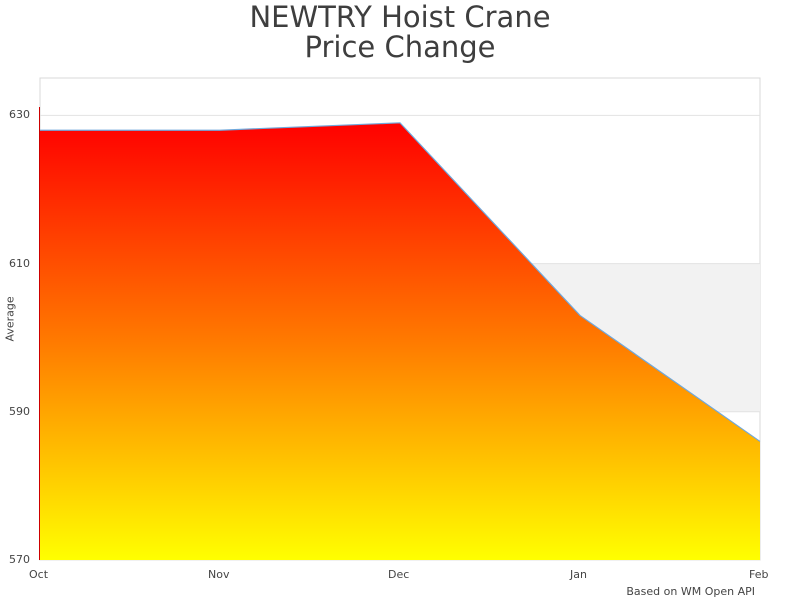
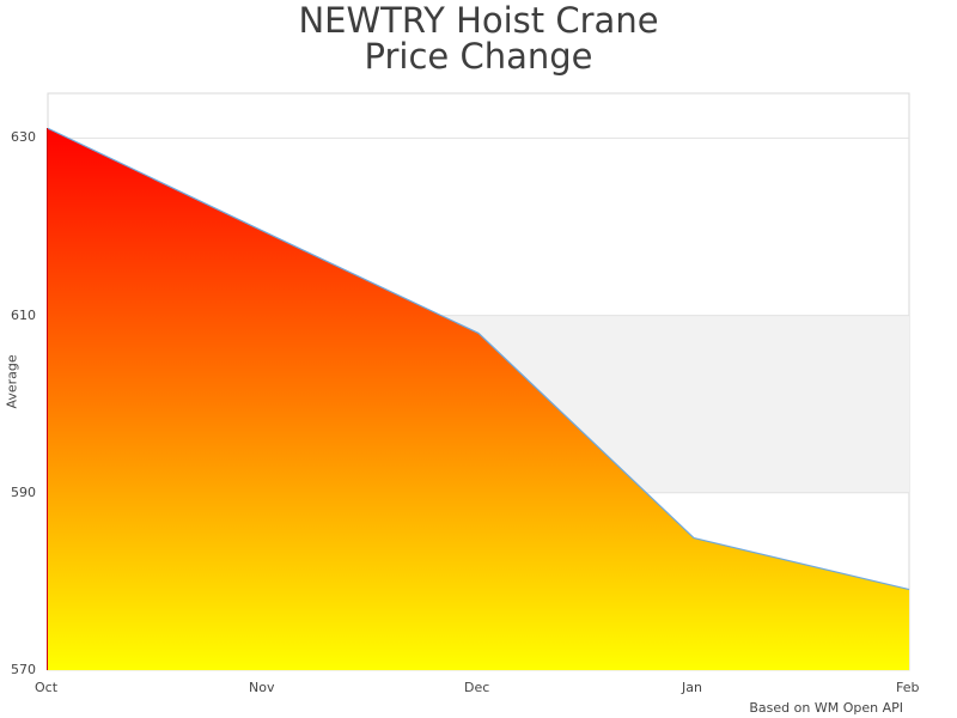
Oct: 628 -> 631
Nov: 628 -> 620
Dec: 629 -> 608
Jan: 603 -> 585
Feb: 586 -> 579
